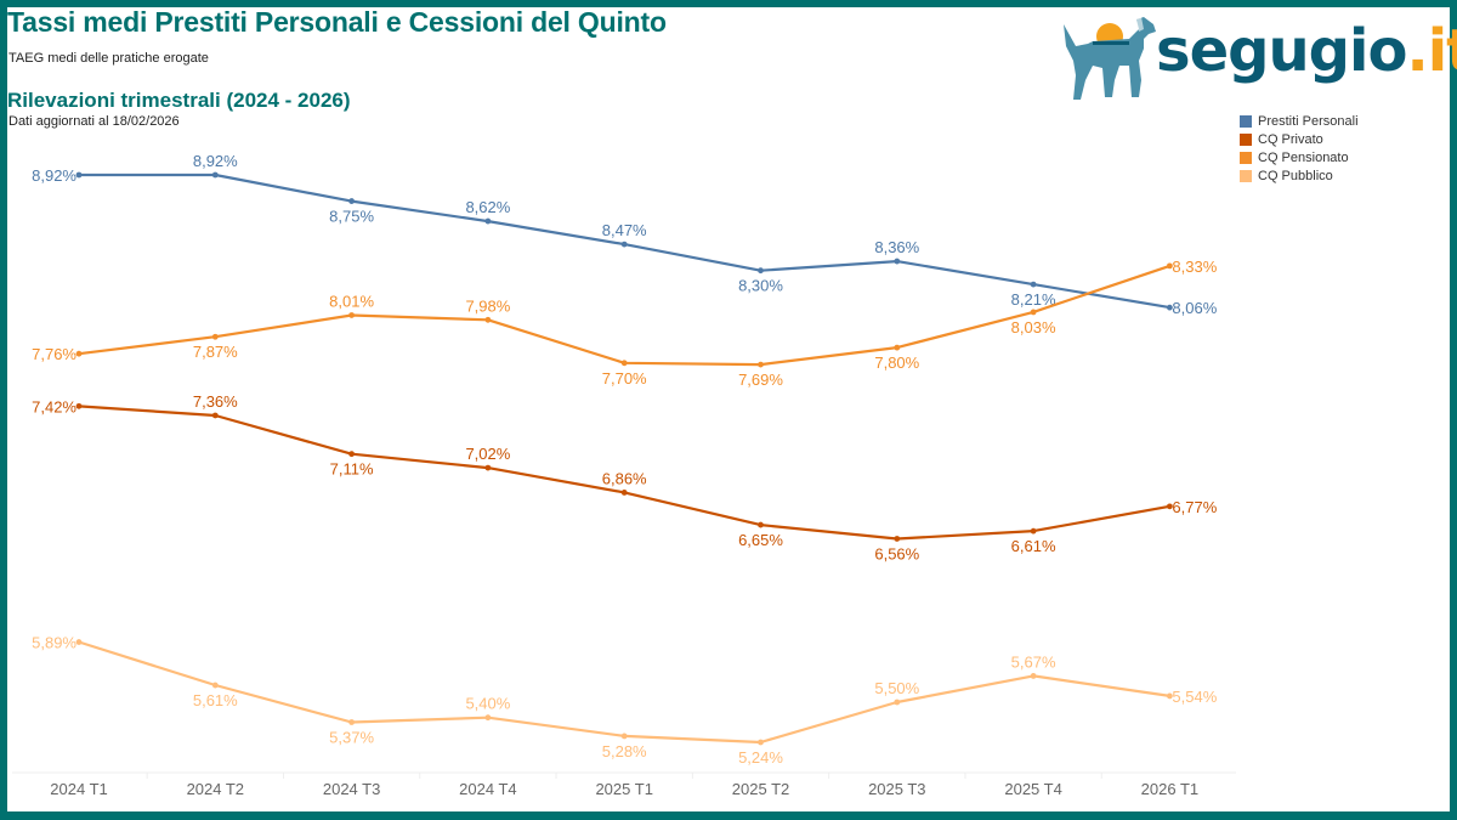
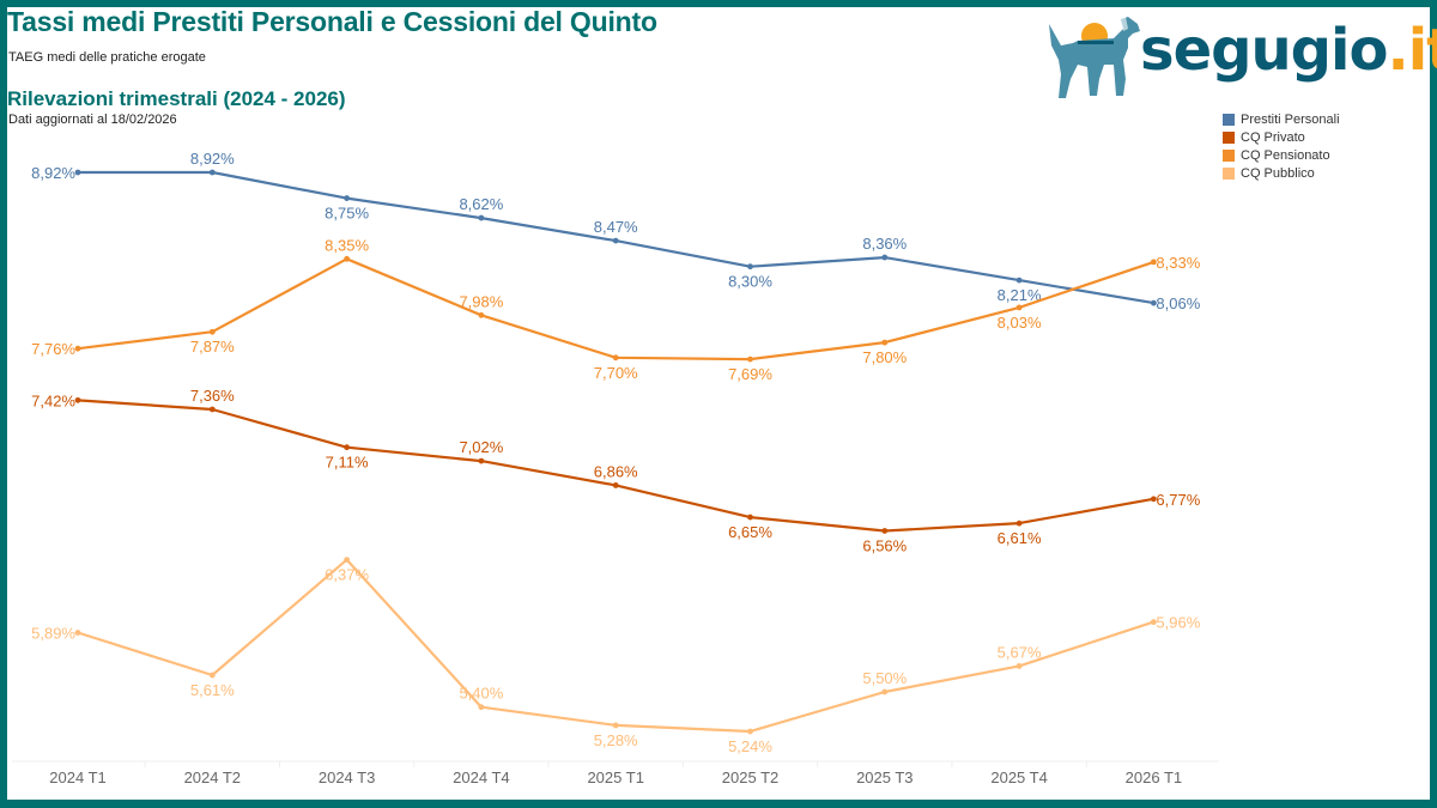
CQ Pensionato/2024 T3: 8,01% -> 8,35%
CQ Pubblico/2024 T3: 5,37% -> 6,37%
CQ Pubblico/2026 T1: 5,54% -> 5,96%
